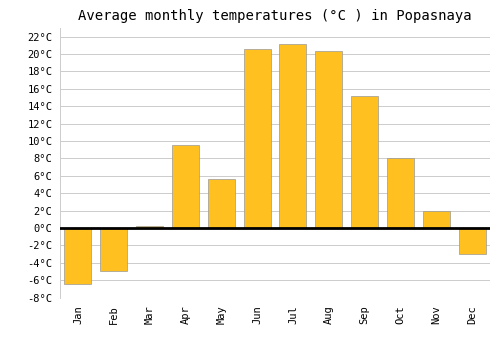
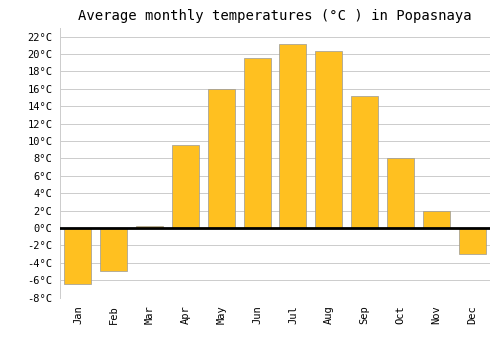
May: 5.6°C -> 16.0°C
Jun: 20.6°C -> 19.5°C
